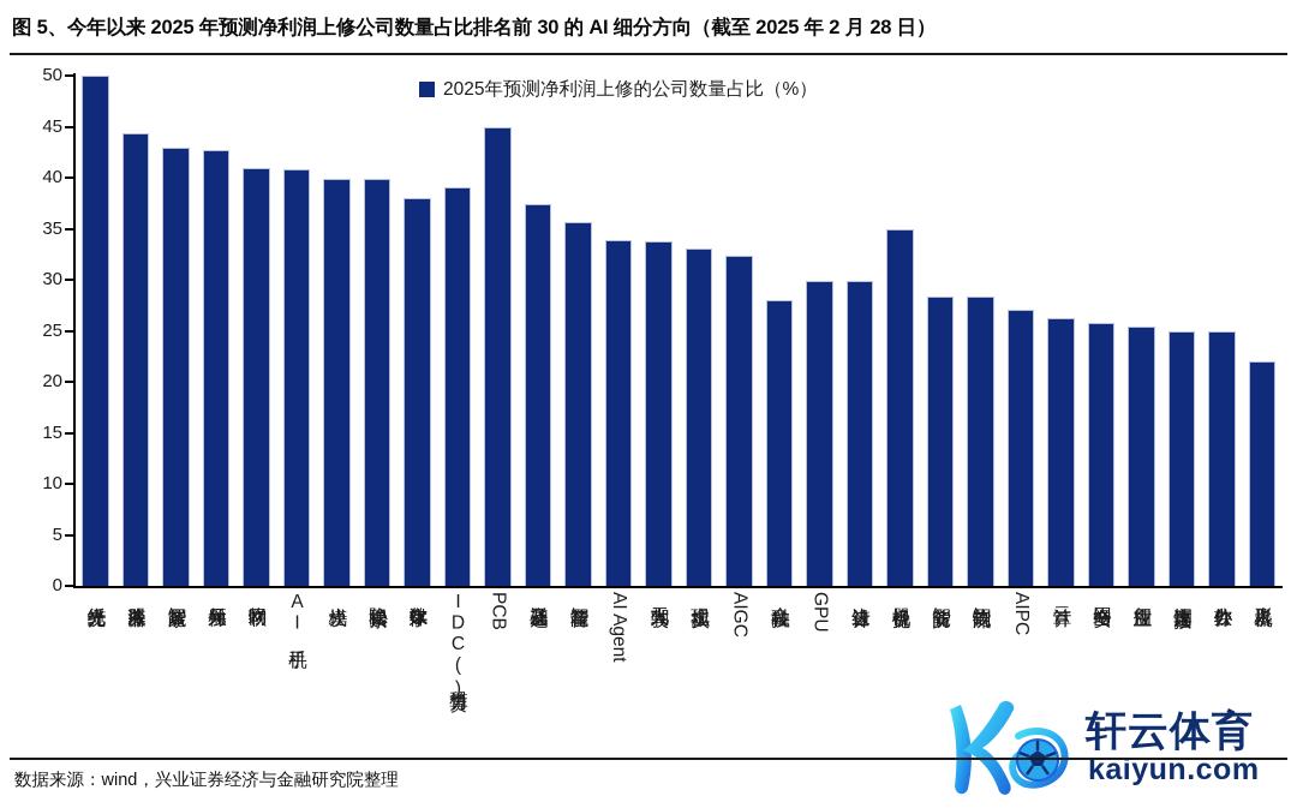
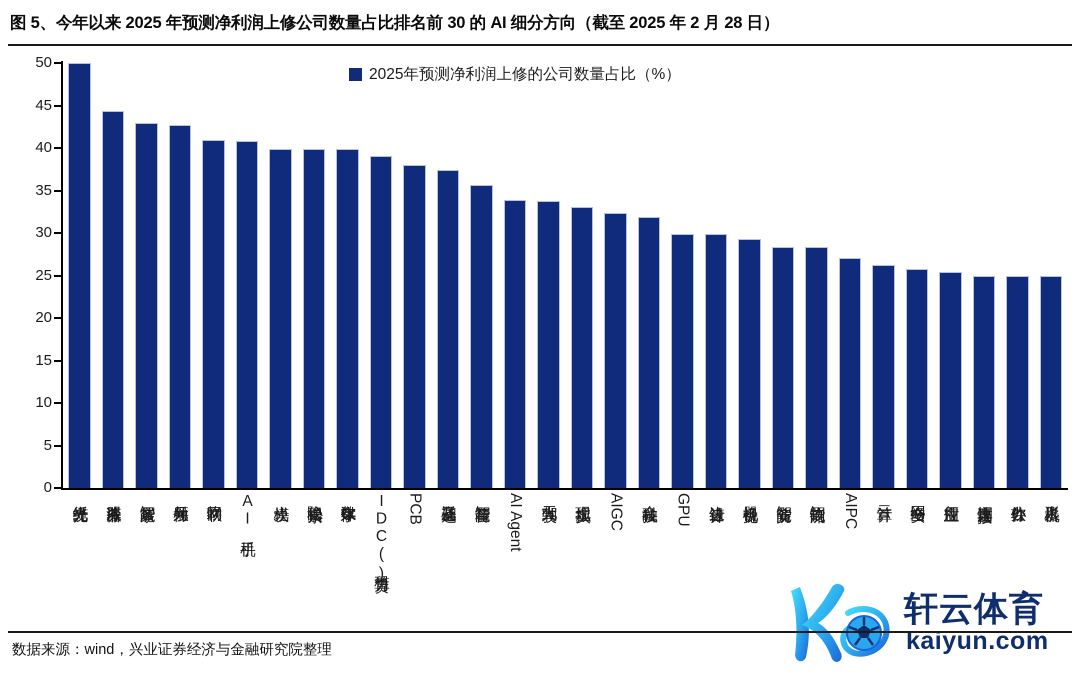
数字媒体: 38 -> 40
PCB: 45 -> 38
金融科技: 28 -> 32
机器视觉: 35 -> 29
人形机器: 22 -> 25
